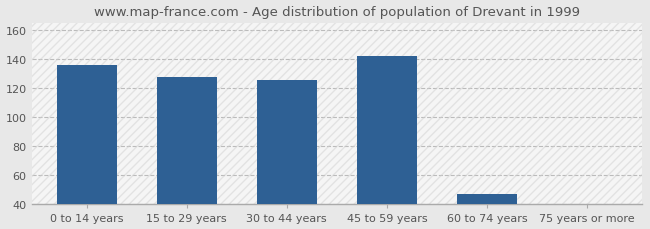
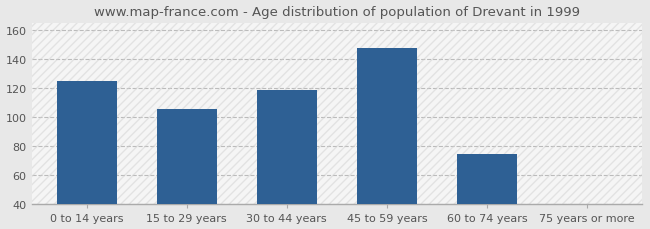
0 to 14 years: 136 -> 125
15 to 29 years: 128 -> 106
30 to 44 years: 126 -> 119
45 to 59 years: 142 -> 148
60 to 74 years: 47 -> 75
